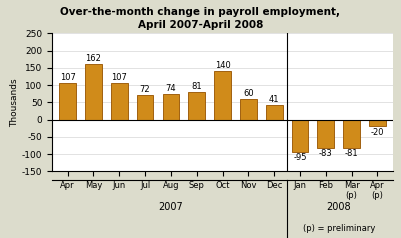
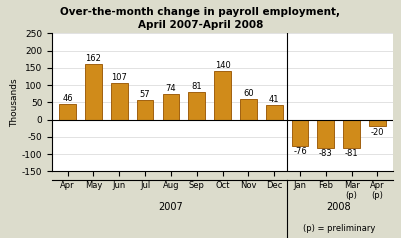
Apr: 107 -> 46
Jul: 72 -> 57
Jan: -95 -> -76
